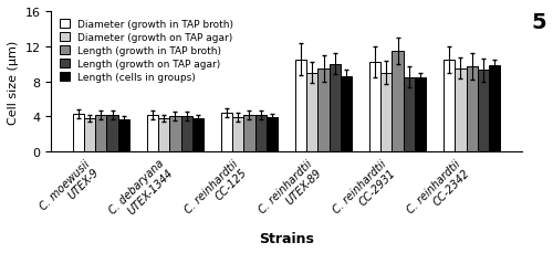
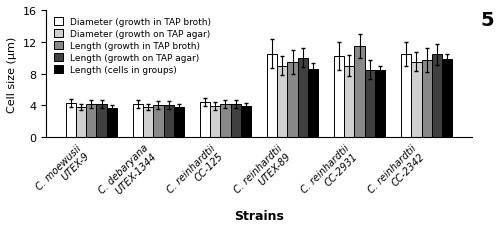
Length (growth on TAP agar)/C. reinhardtii CC-2342: 9.3 -> 10.4
